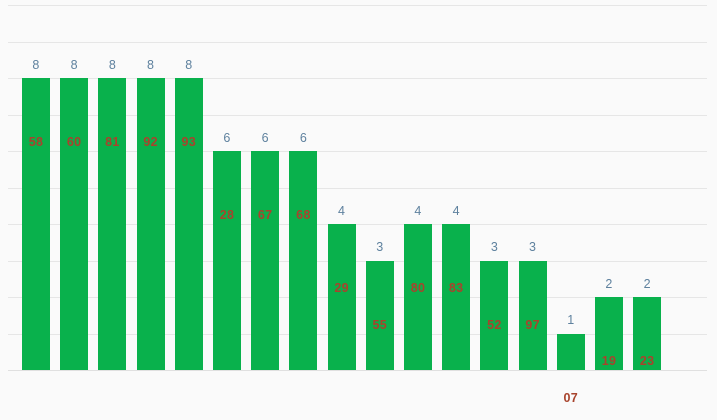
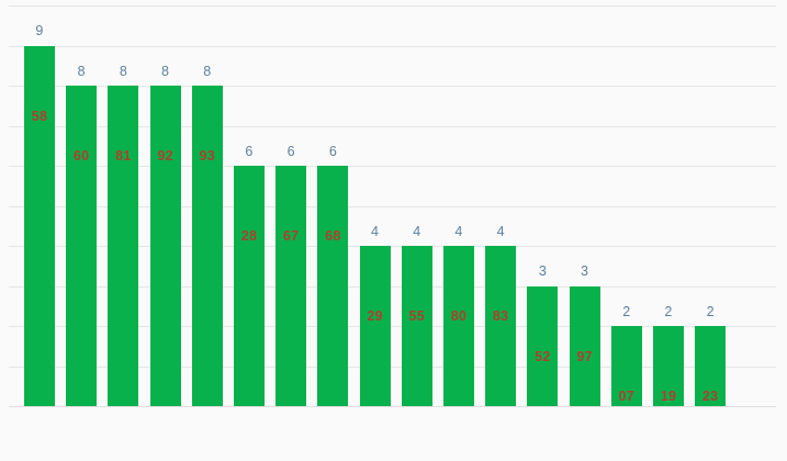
58: 8 -> 9
55: 3 -> 4
07: 1 -> 2
